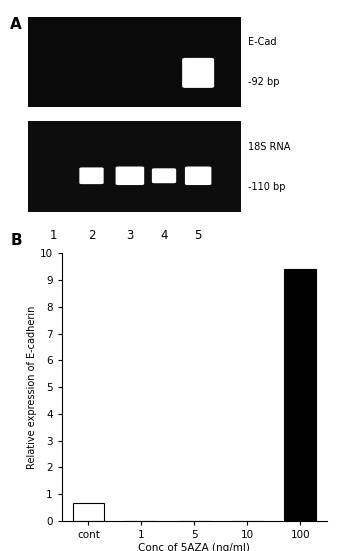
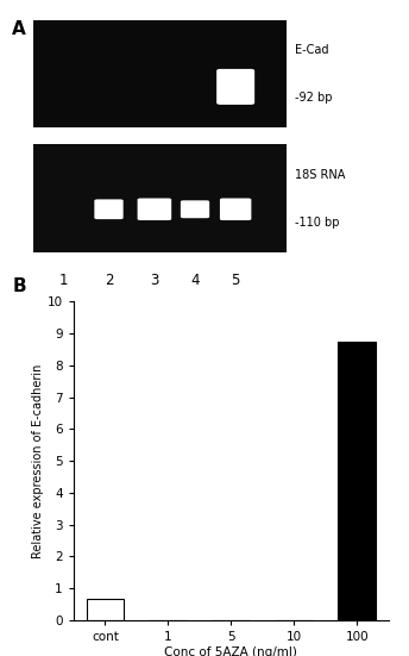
100: 9.40 -> 8.75
